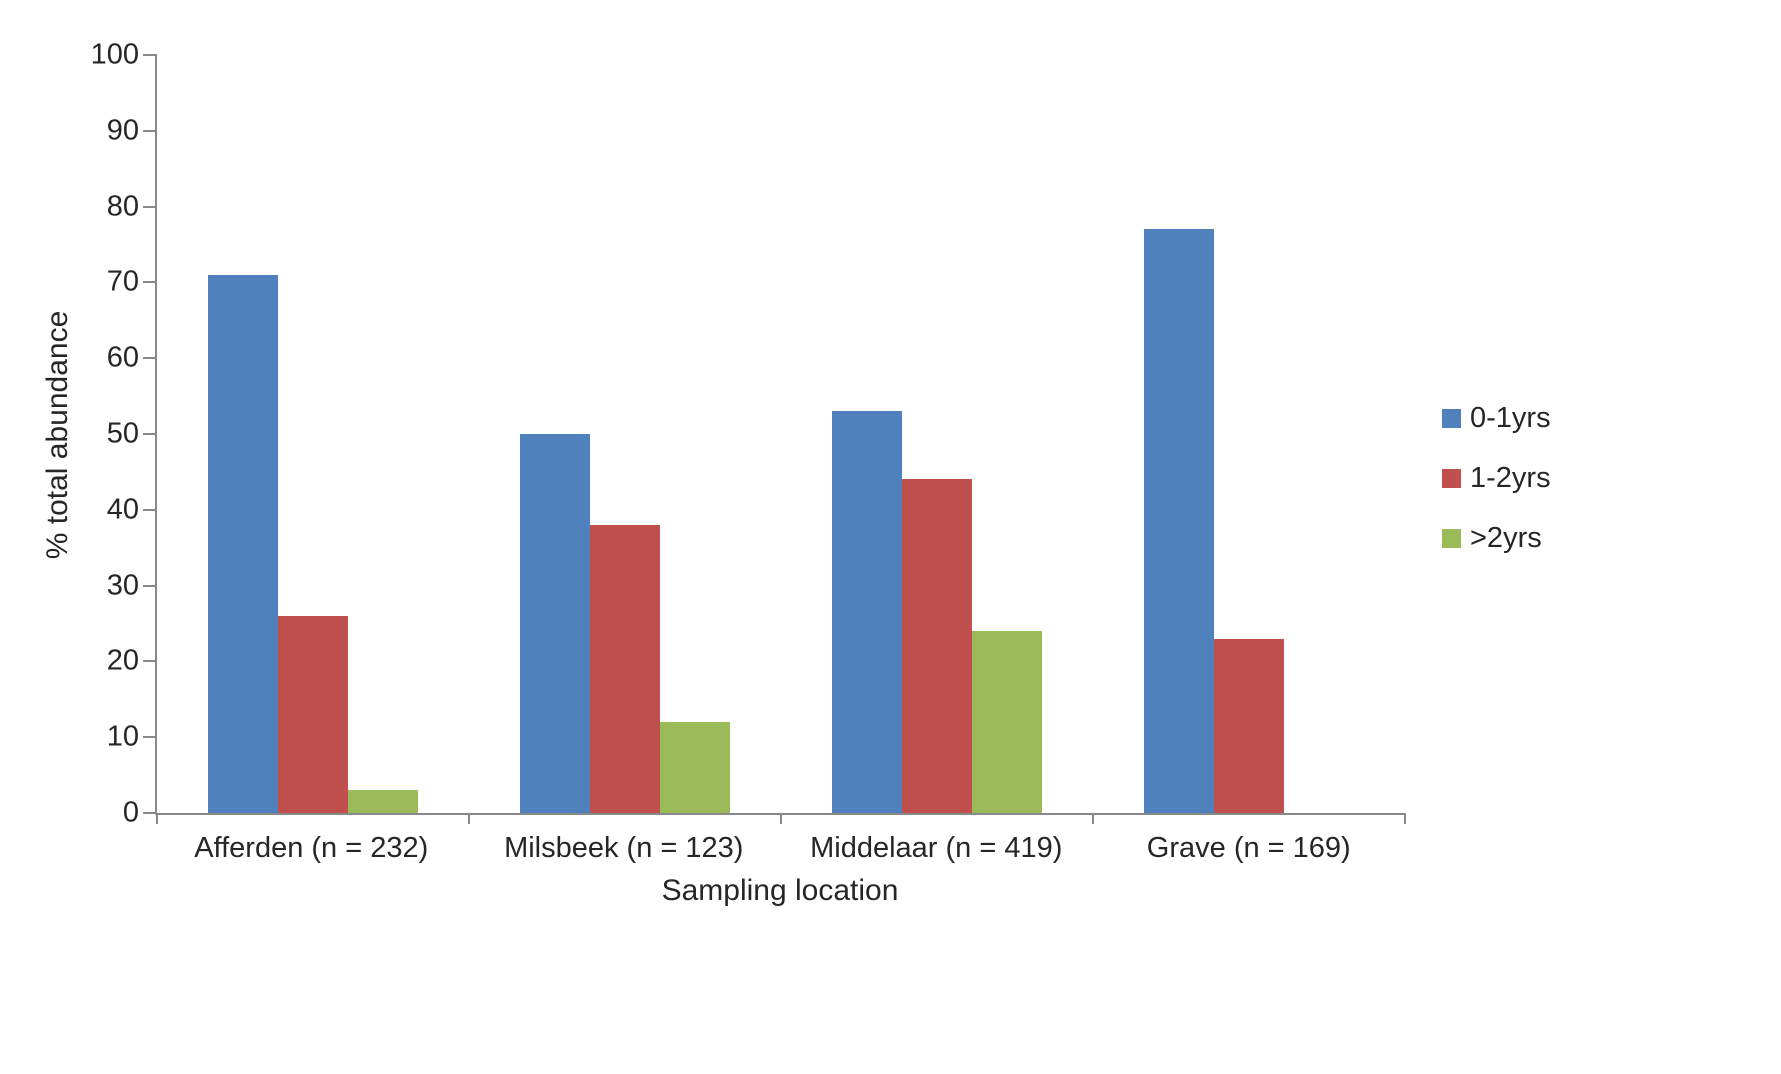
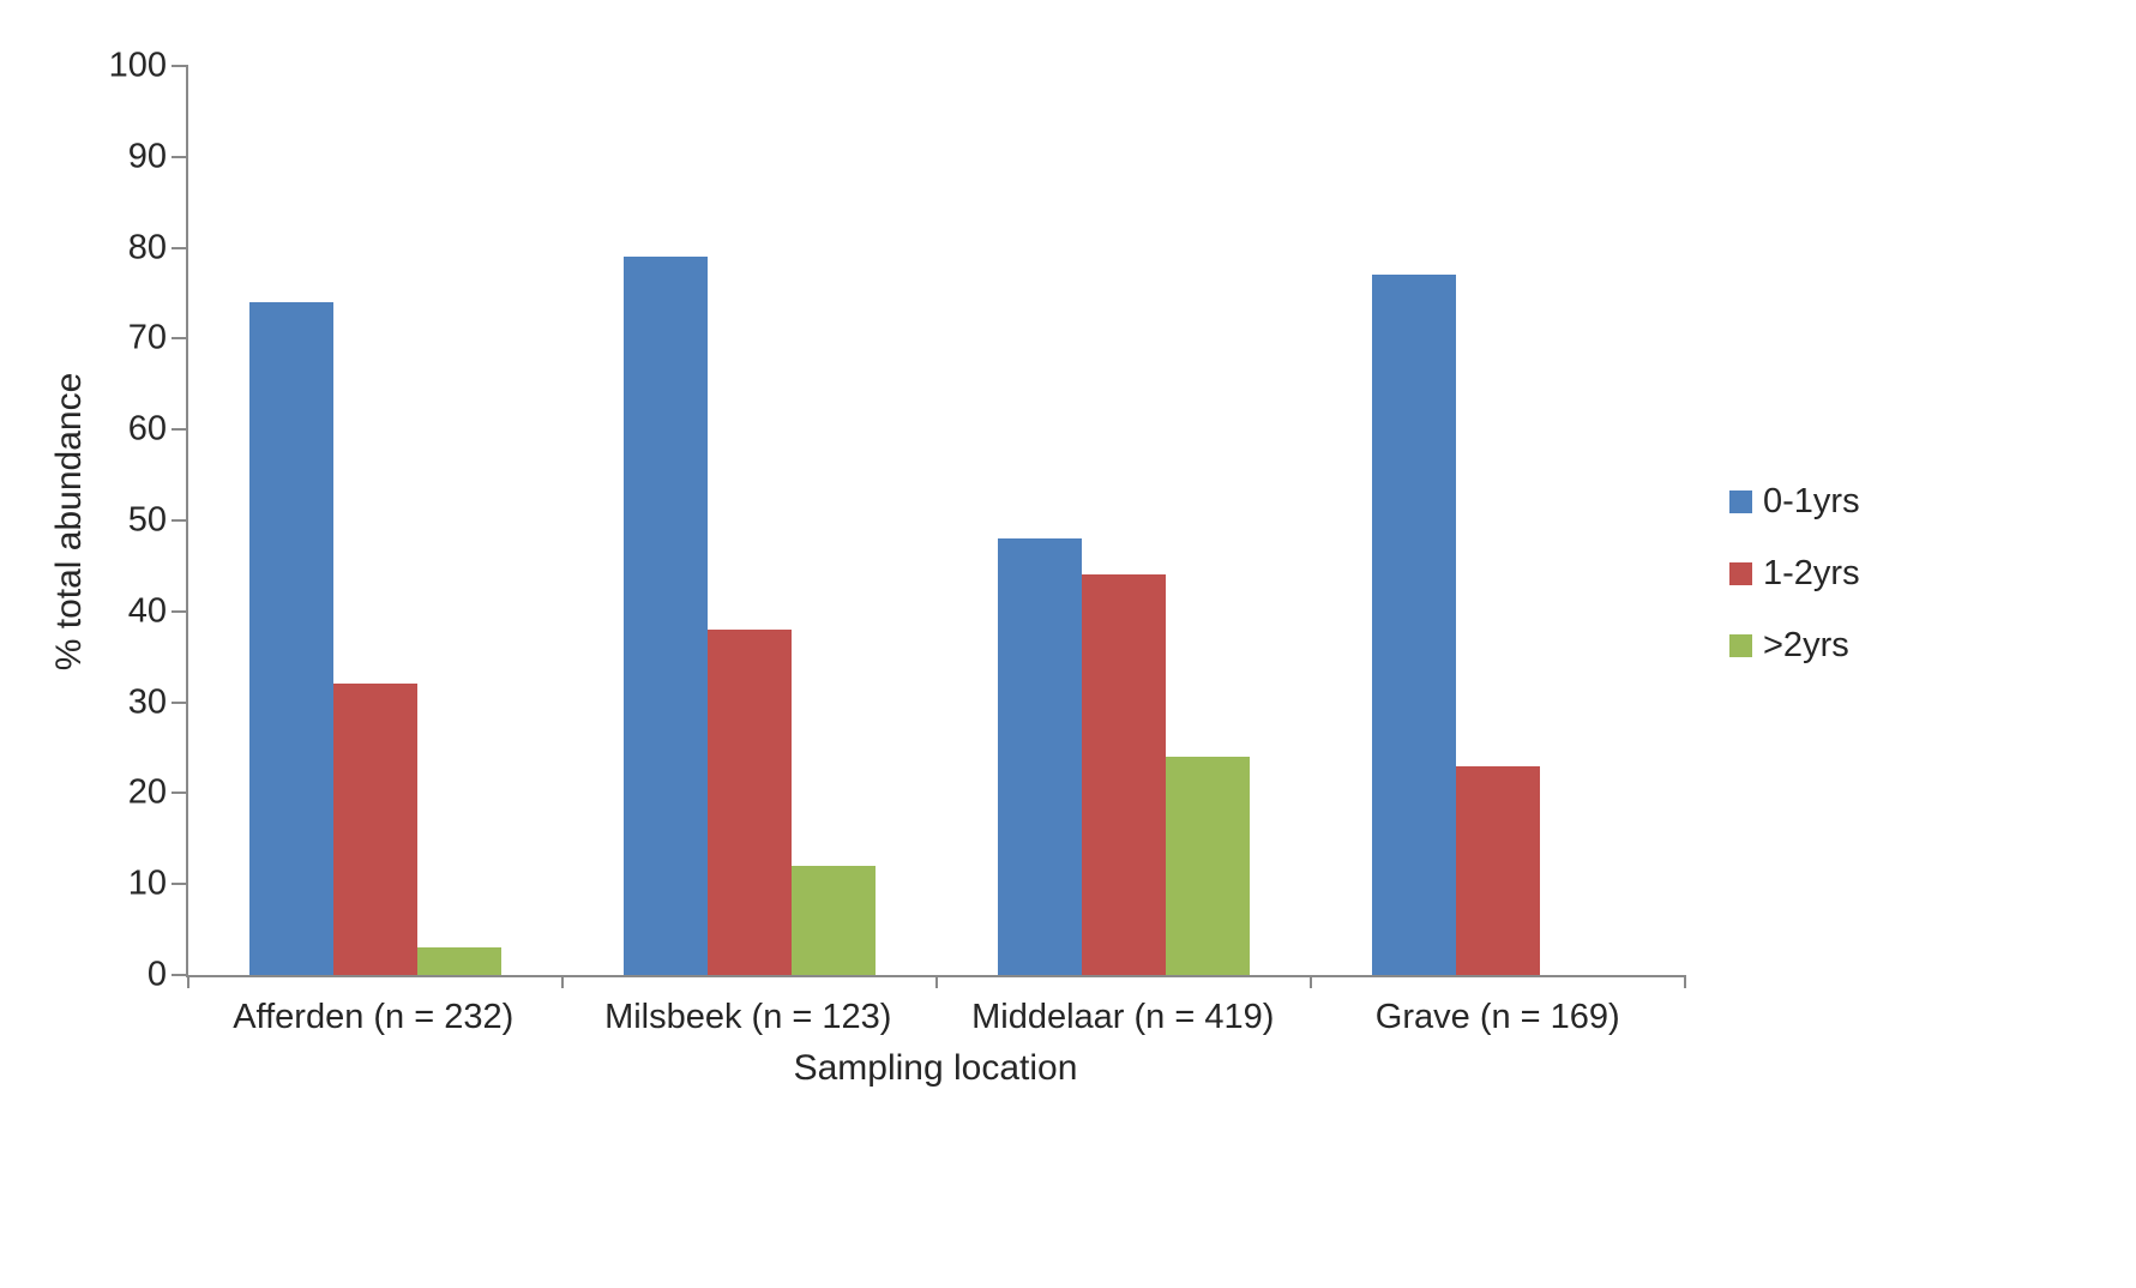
0-1yrs/Afferden (n = 232): 71 -> 74
1-2yrs/Afferden (n = 232): 26 -> 32
0-1yrs/Milsbeek (n = 123): 50 -> 79
0-1yrs/Middelaar (n = 419): 53 -> 48
